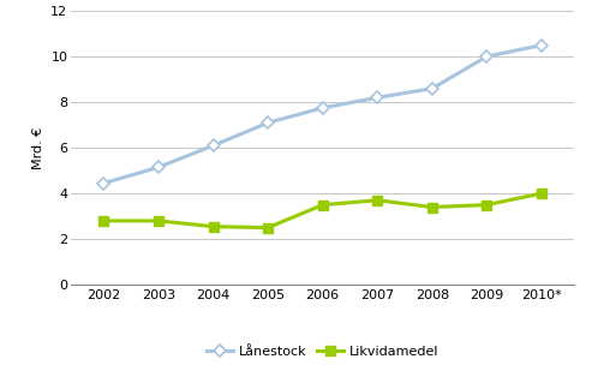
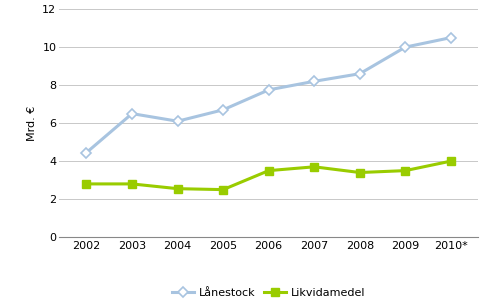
Lånestock/2003: 5.2 -> 6.5
Lånestock/2005: 7.1 -> 6.7
